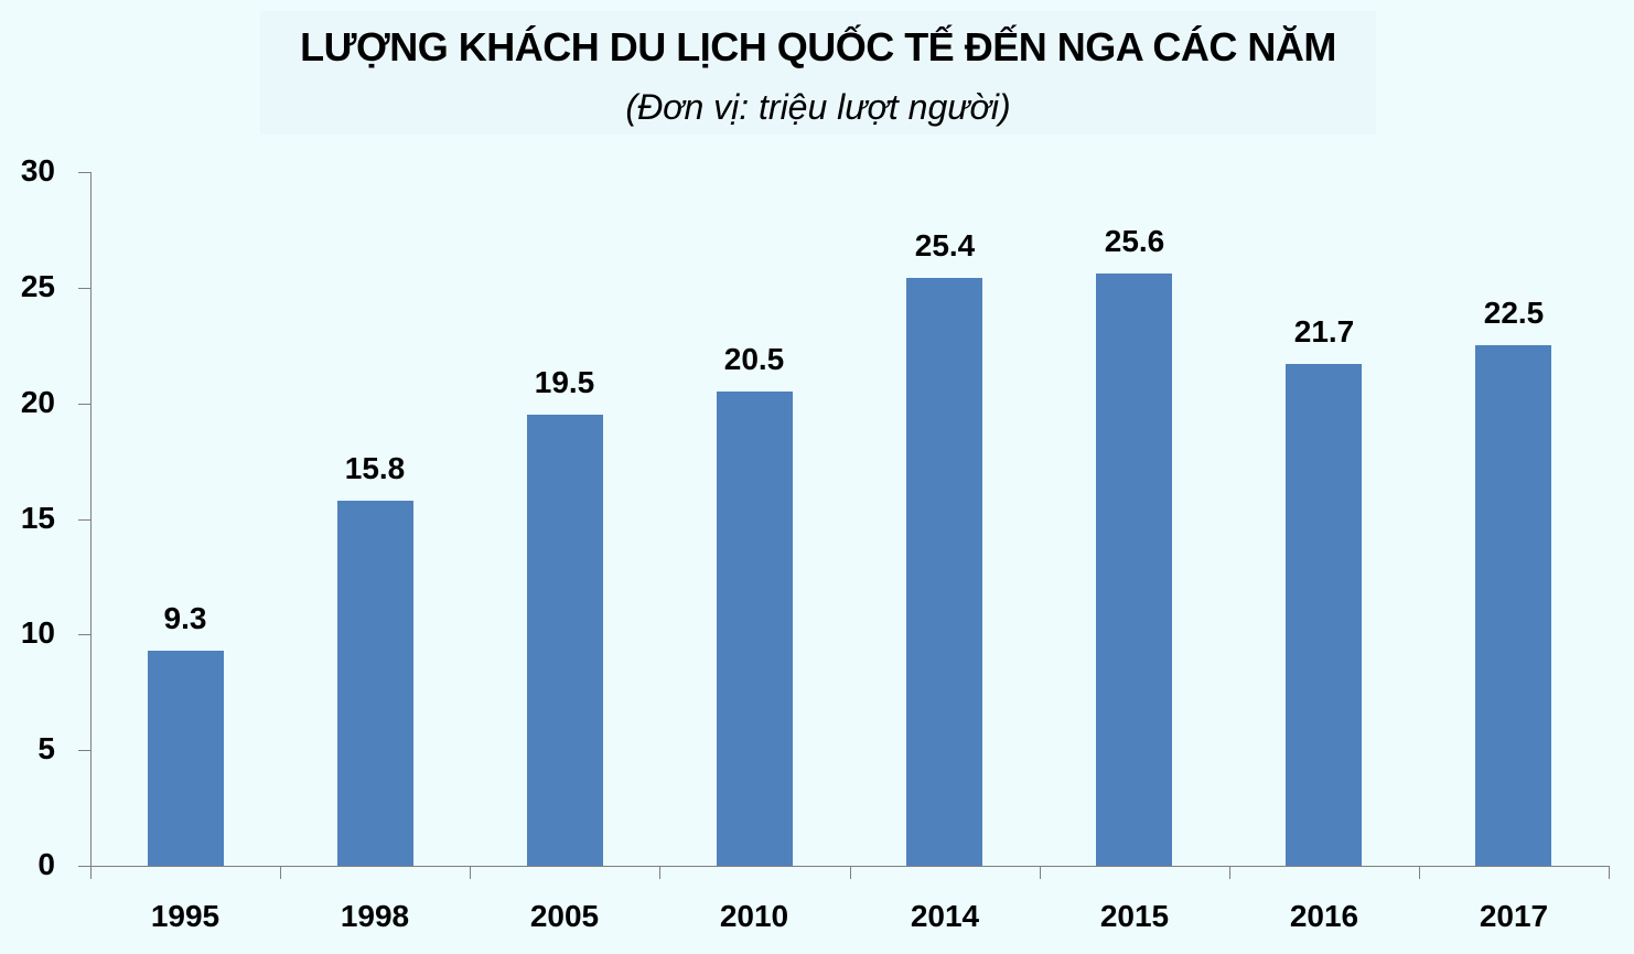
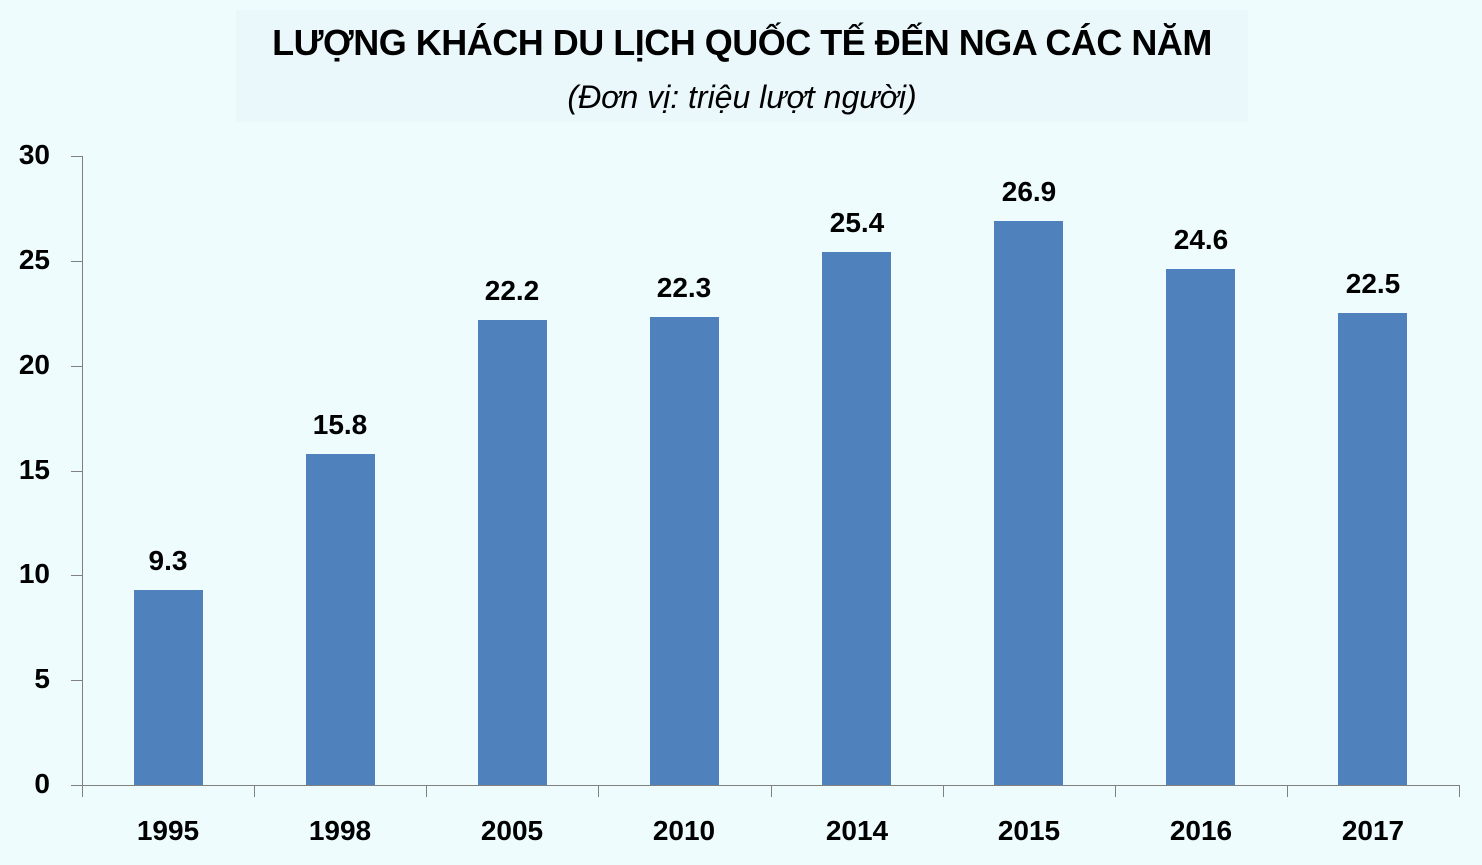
2005: 19.5 -> 22.2
2010: 20.5 -> 22.3
2015: 25.6 -> 26.9
2016: 21.7 -> 24.6
